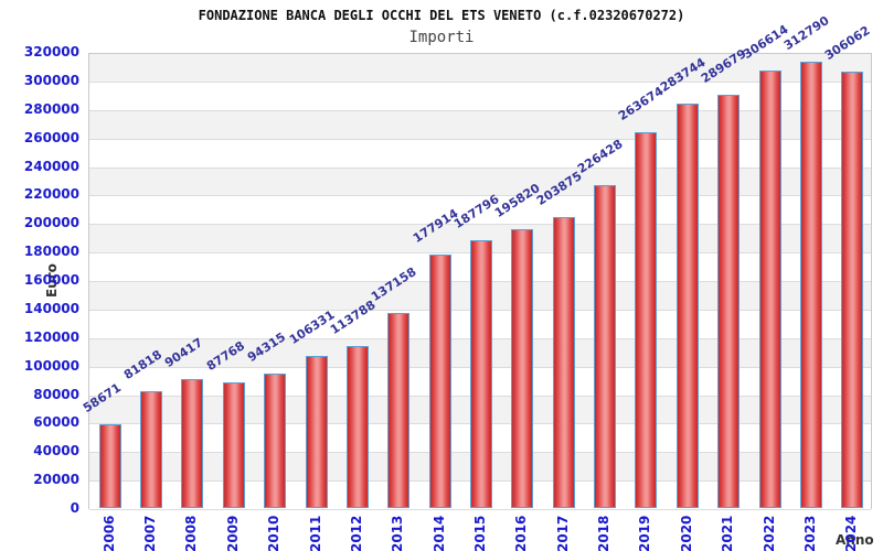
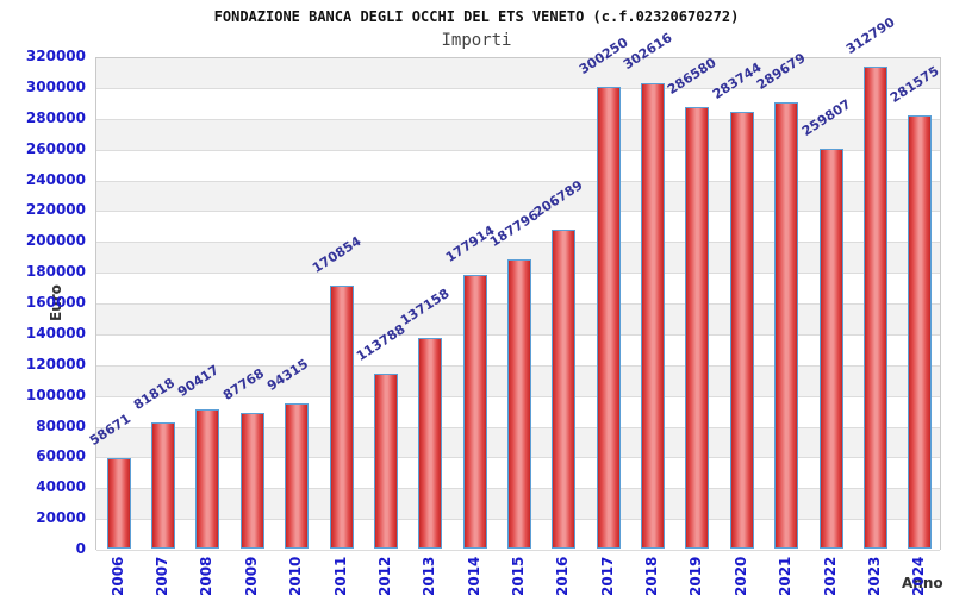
2011: 106331 -> 170854
2016: 195820 -> 206789
2017: 203875 -> 300250
2018: 226428 -> 302616
2019: 263674 -> 286580
2022: 306614 -> 259807
2024: 306062 -> 281575
